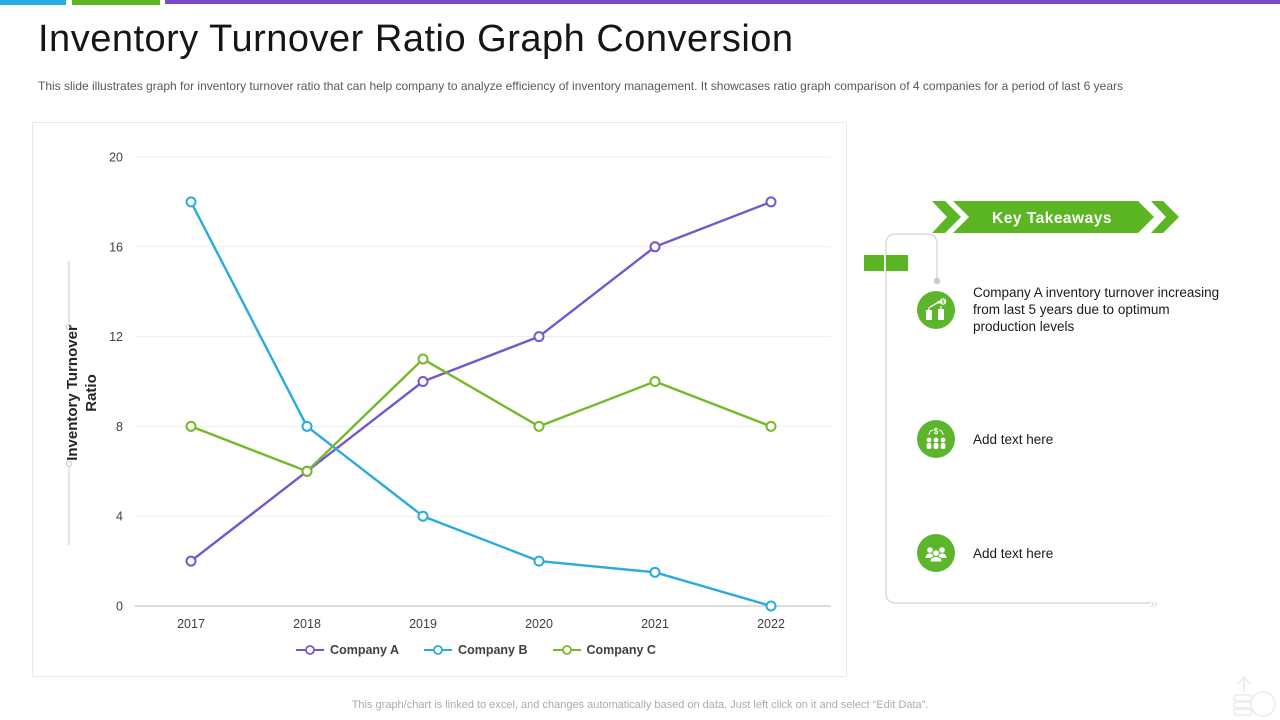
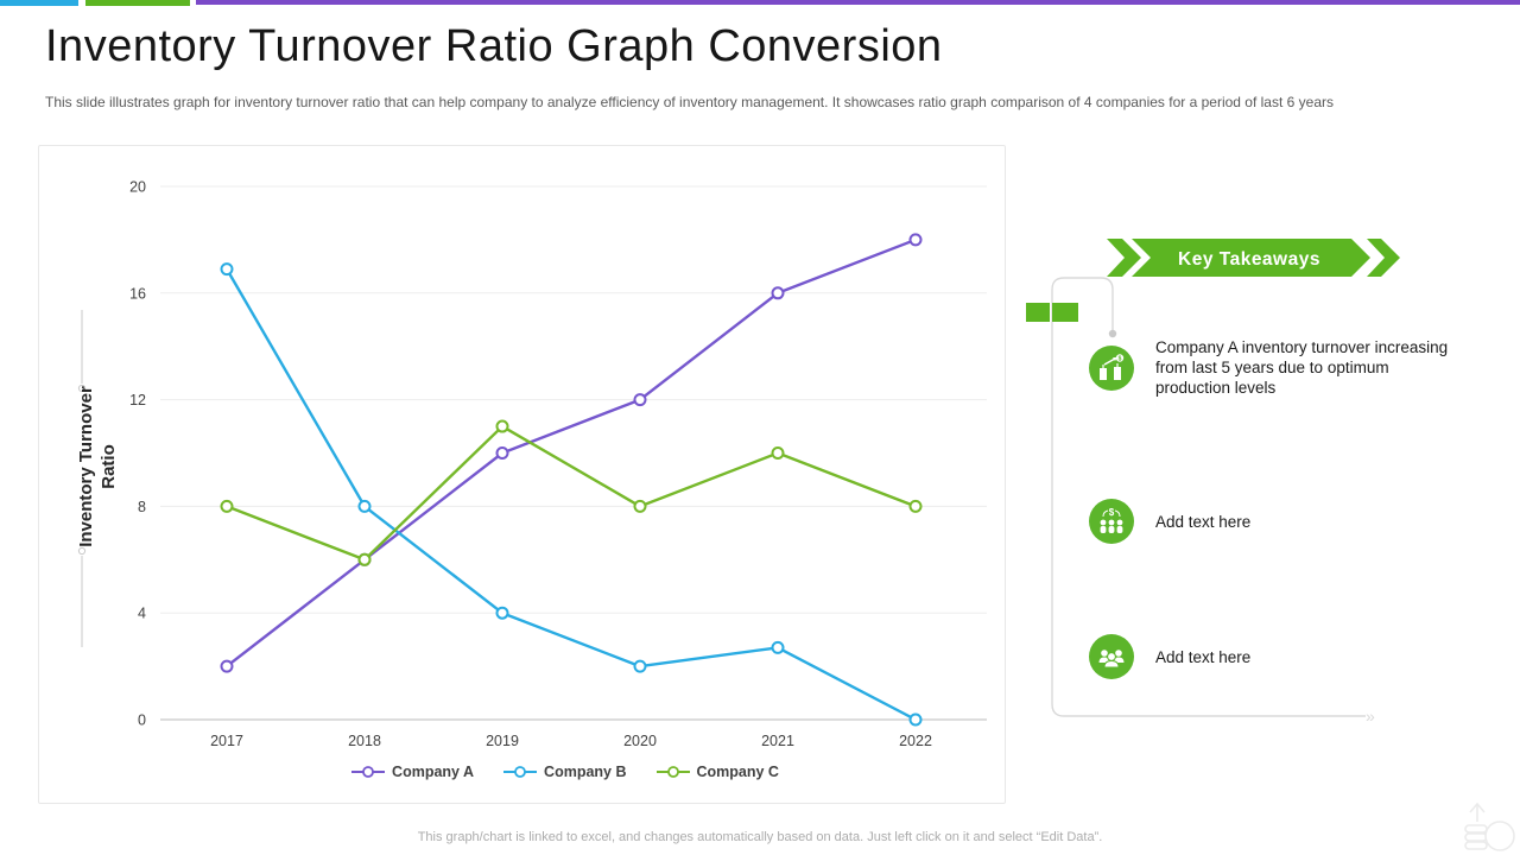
Company B/2017: 18.0 -> 16.9
Company B/2021: 1.5 -> 2.7
